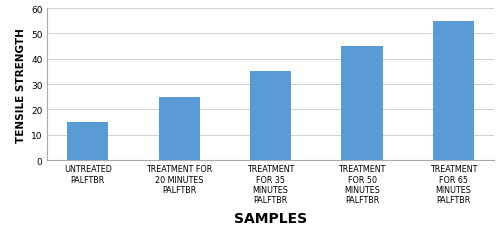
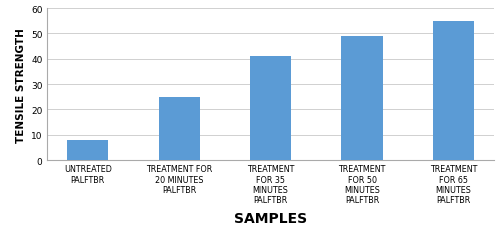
UNTREATED PALFTBR: 15 -> 8
TREATMENT FOR 35 MINUTES PALFTBR: 35 -> 41
TREATMENT FOR 50 MINUTES PALFTBR: 45 -> 49
